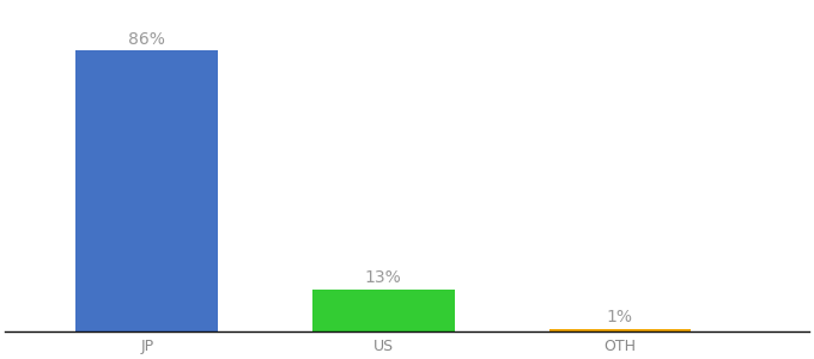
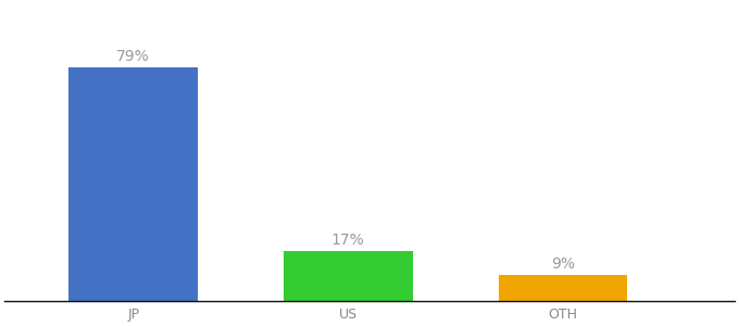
JP: 86% -> 79%
US: 13% -> 17%
OTH: 1% -> 9%
